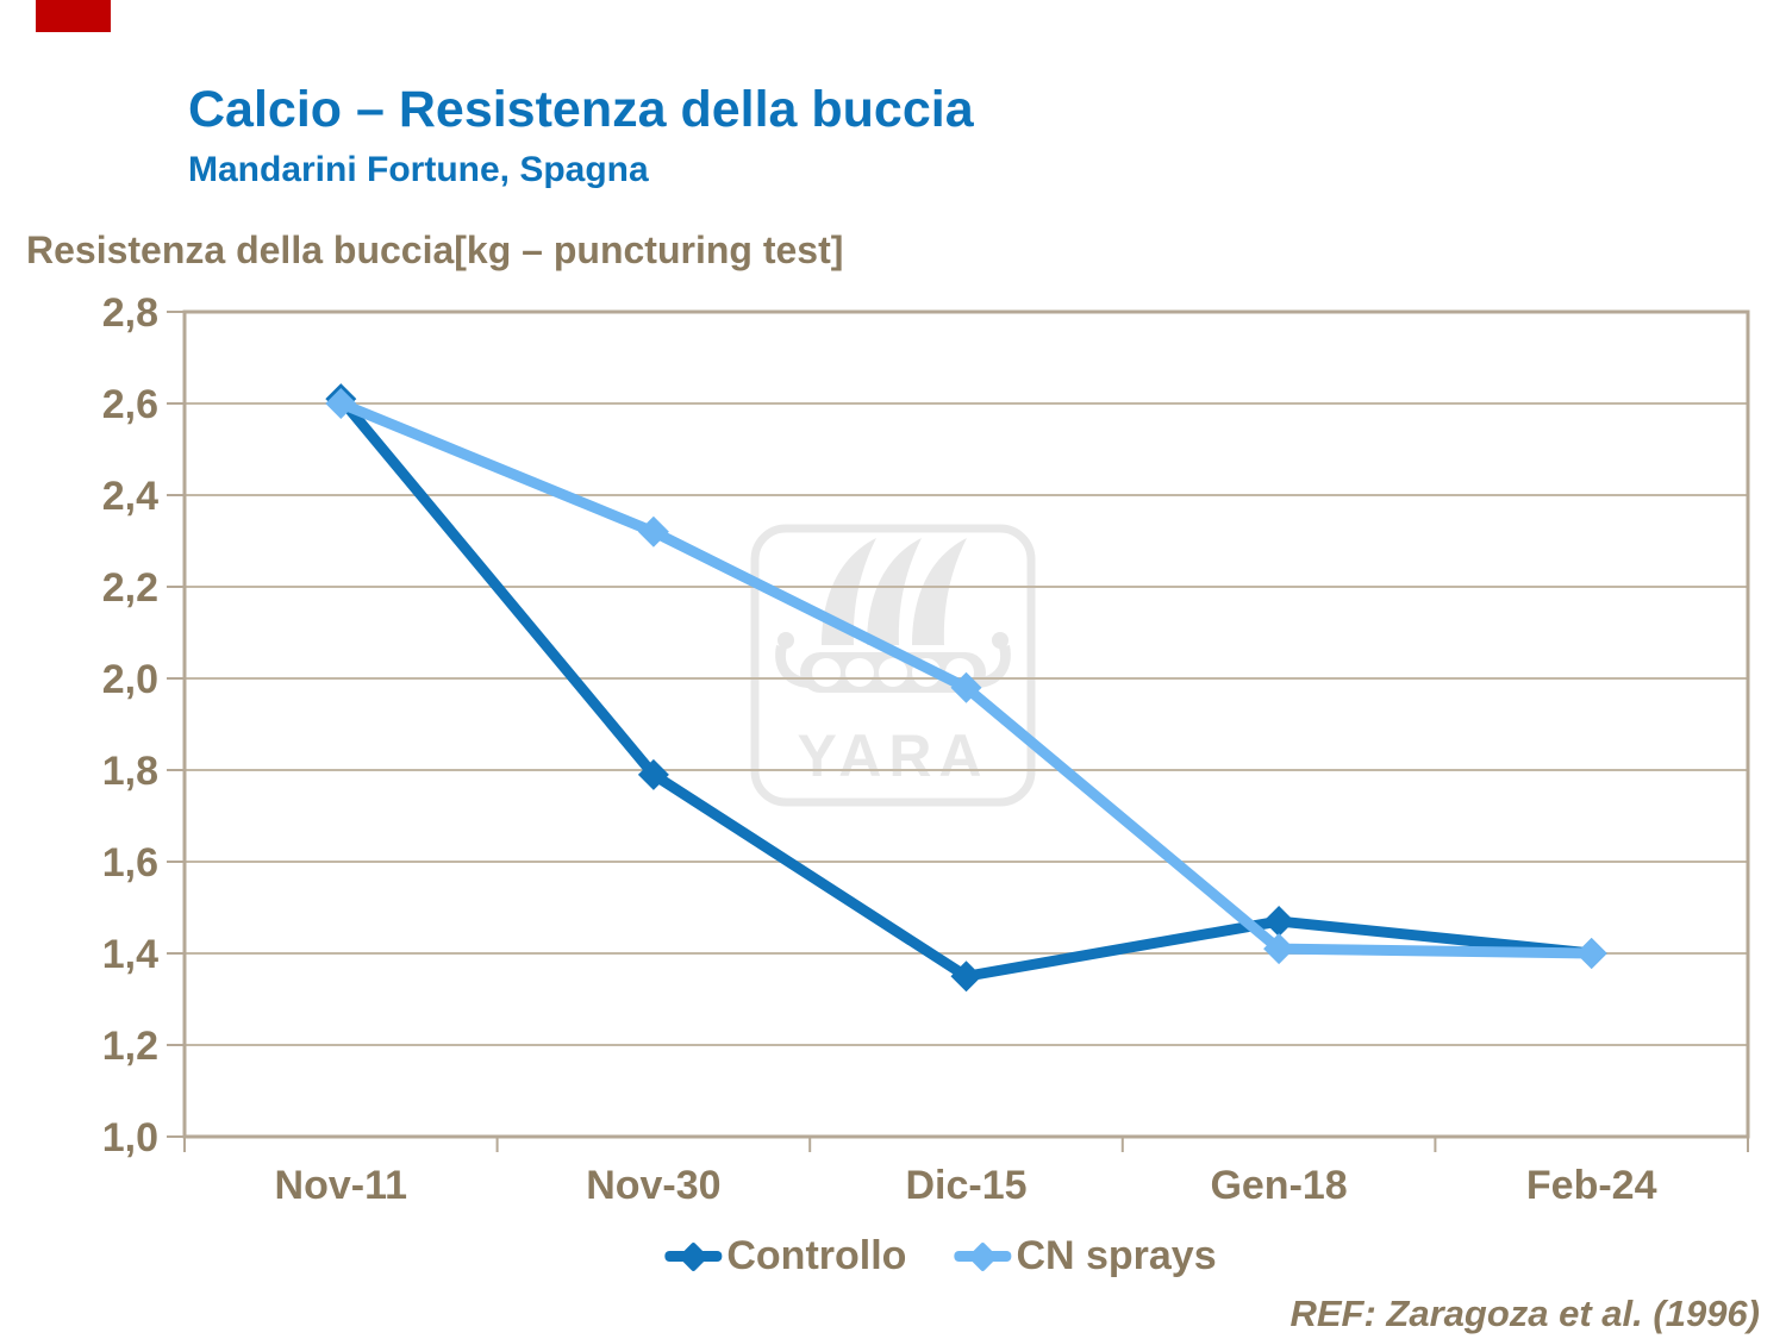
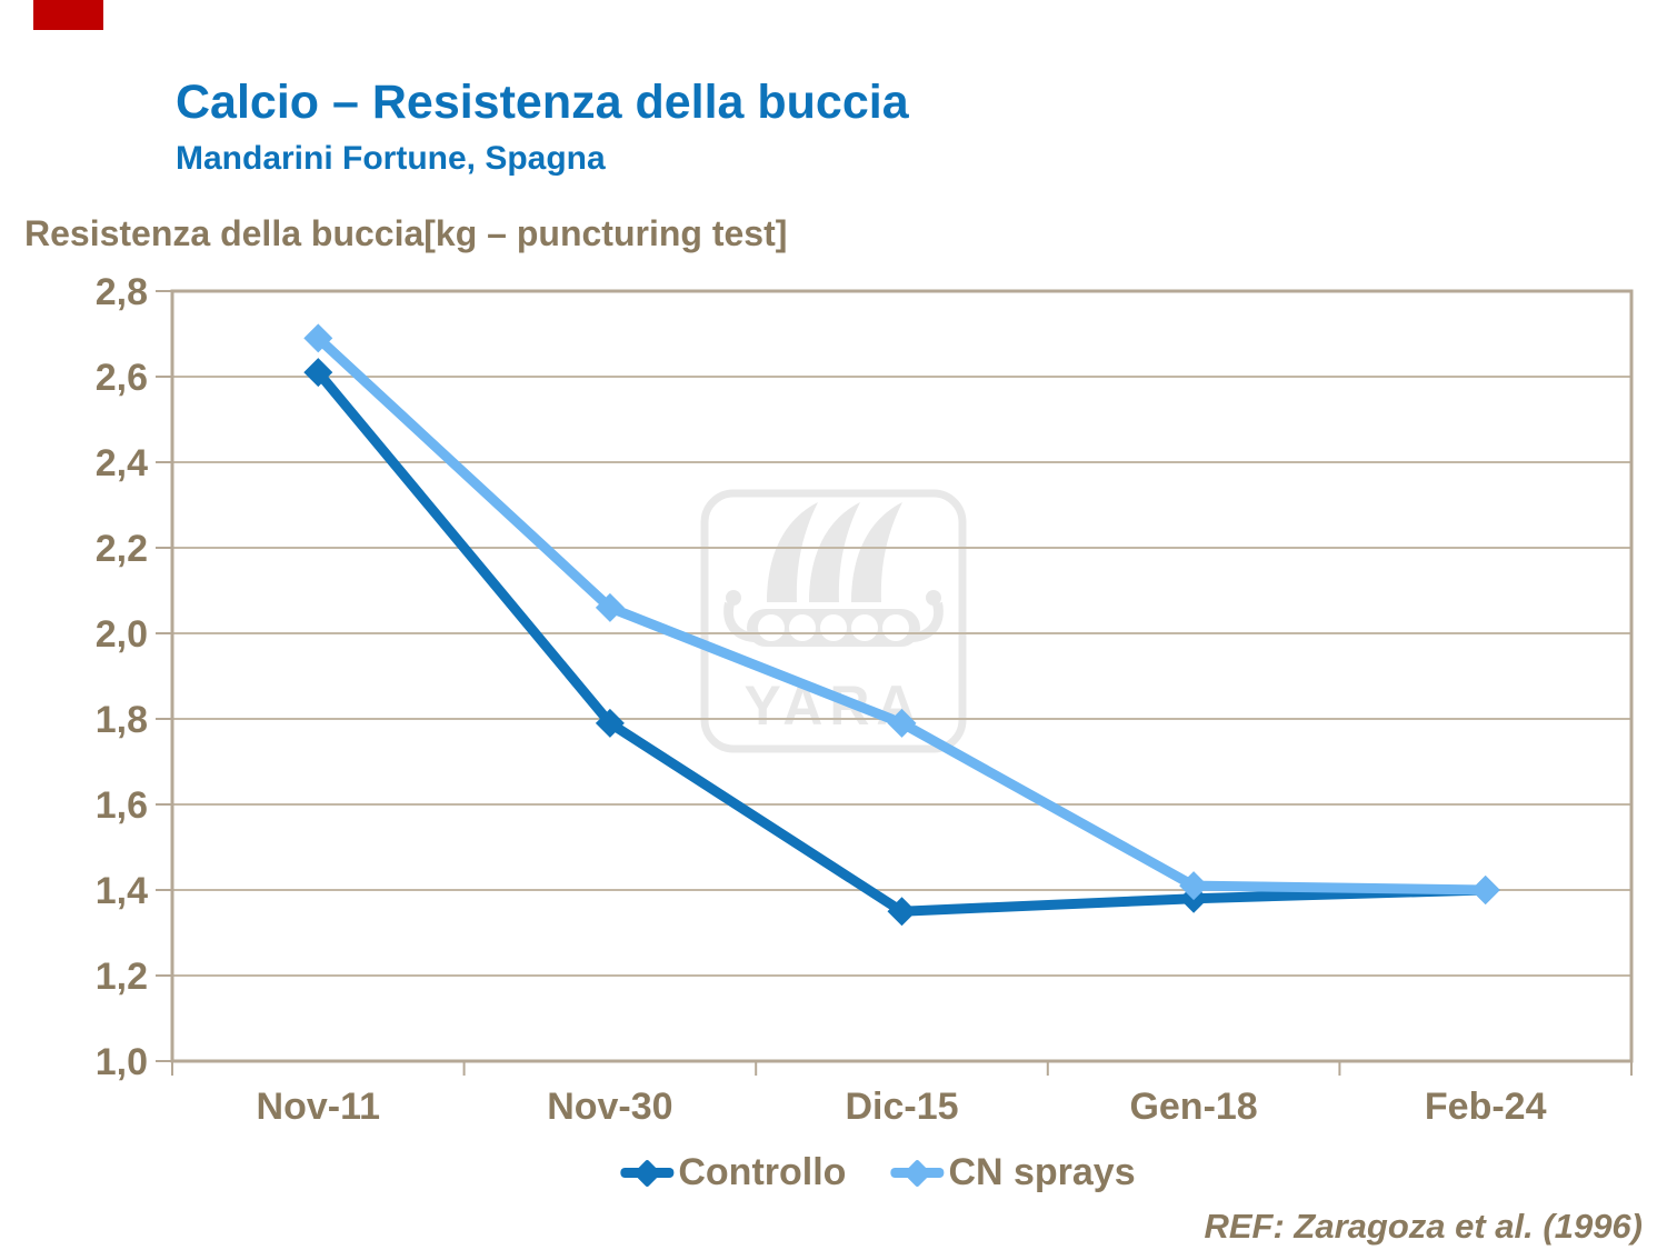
CN sprays/Nov-11: 2,60 -> 2,69
CN sprays/Nov-30: 2,32 -> 2,06
CN sprays/Dic-15: 1,98 -> 1,79
Controllo/Gen-18: 1,47 -> 1,38
